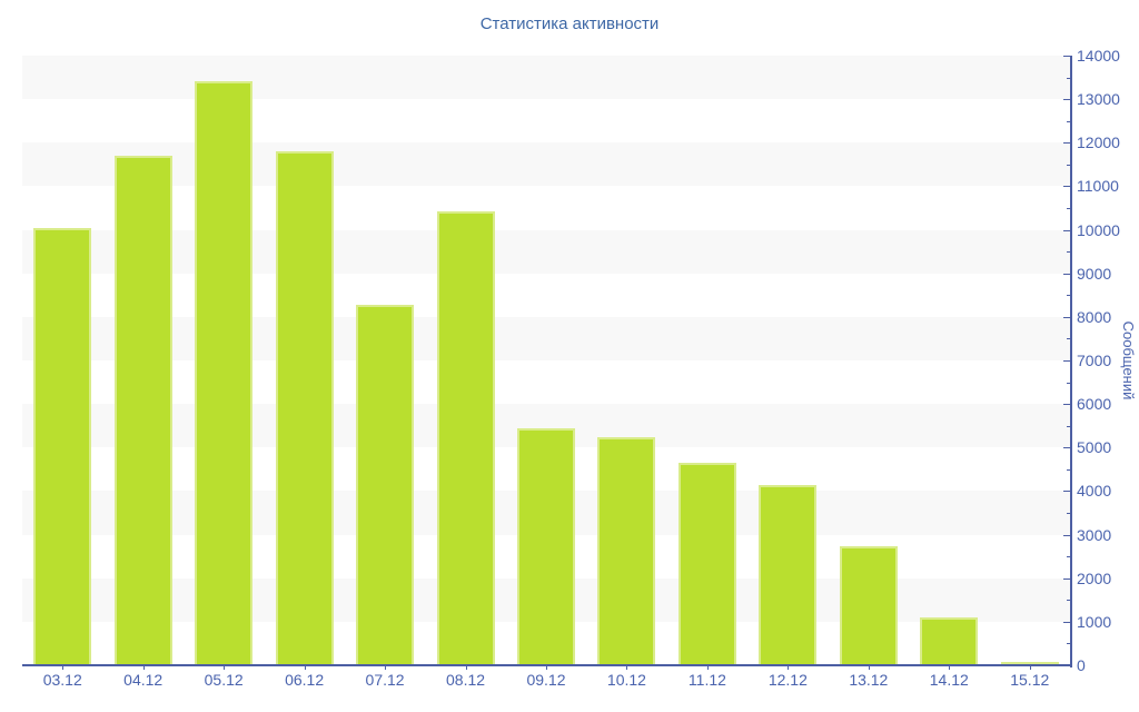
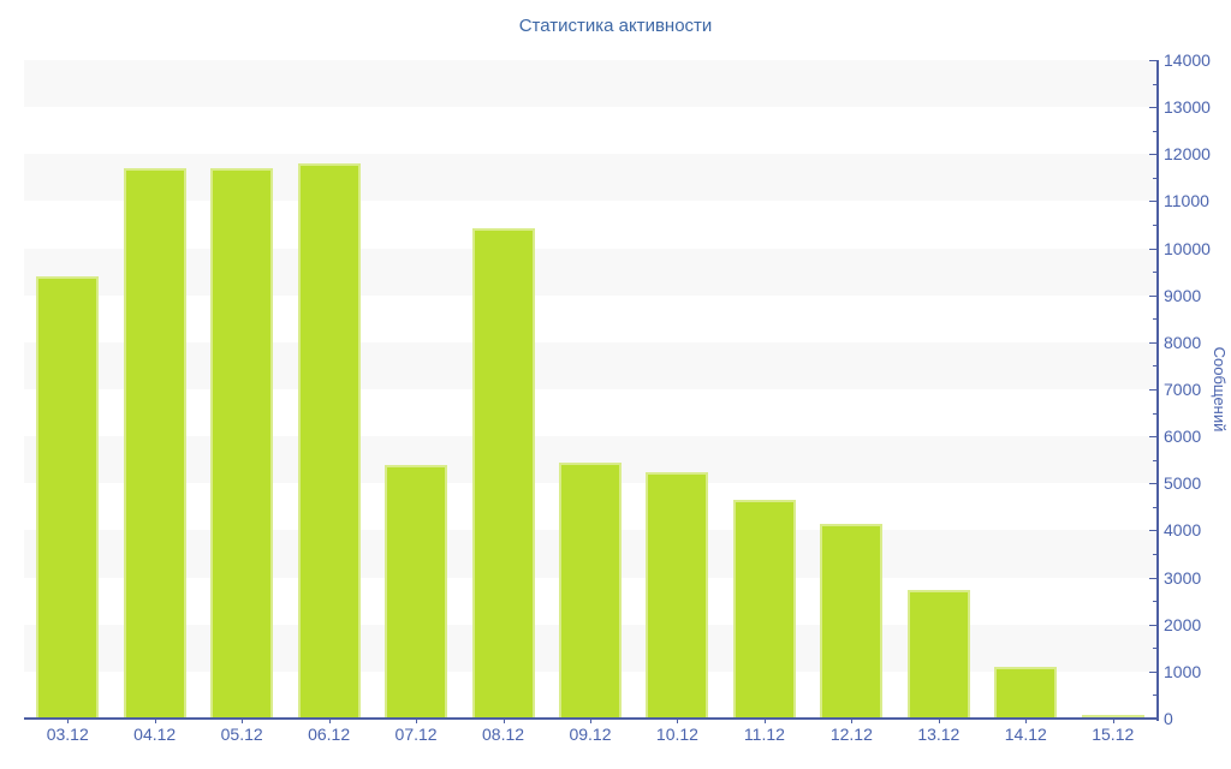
03.12: 10000 -> 9400
05.12: 13400 -> 11700
07.12: 8300 -> 5400
